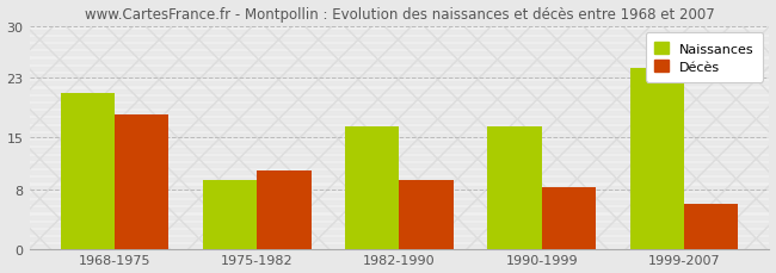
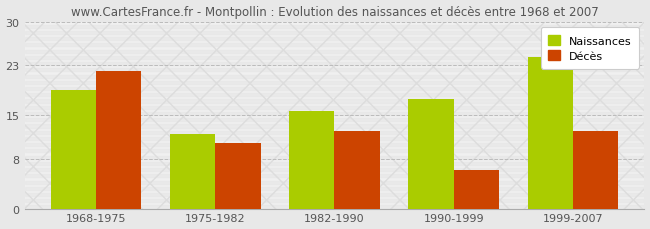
Naissances/1968-1975: 21.0 -> 19.0
Décès/1968-1975: 18.0 -> 22.0
Naissances/1975-1982: 9.3 -> 12.0
Naissances/1982-1990: 16.5 -> 15.6
Décès/1982-1990: 9.3 -> 12.4
Naissances/1990-1999: 16.5 -> 17.6
Décès/1990-1999: 8.3 -> 6.2
Décès/1999-2007: 6.0 -> 12.4
